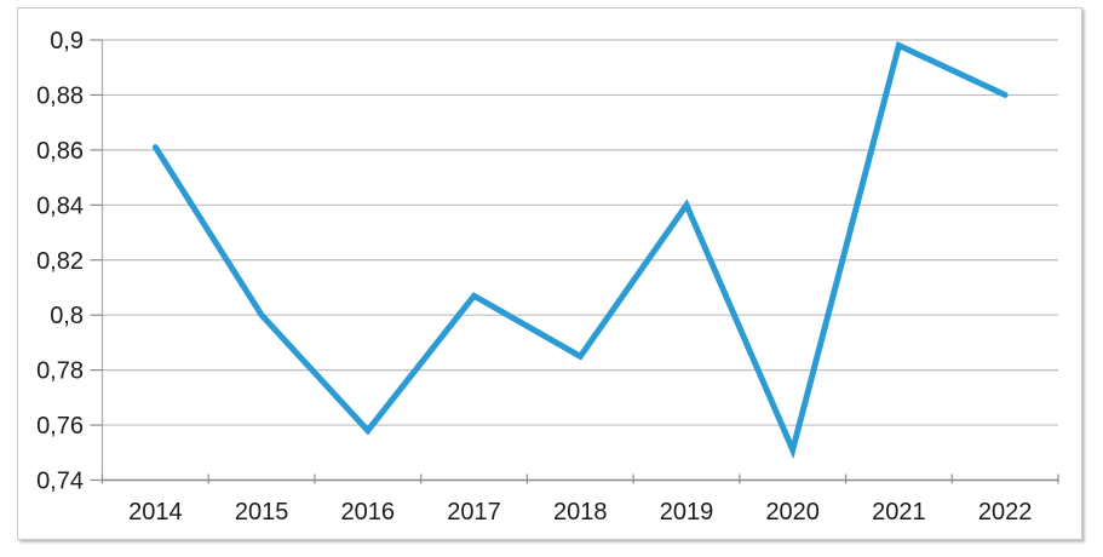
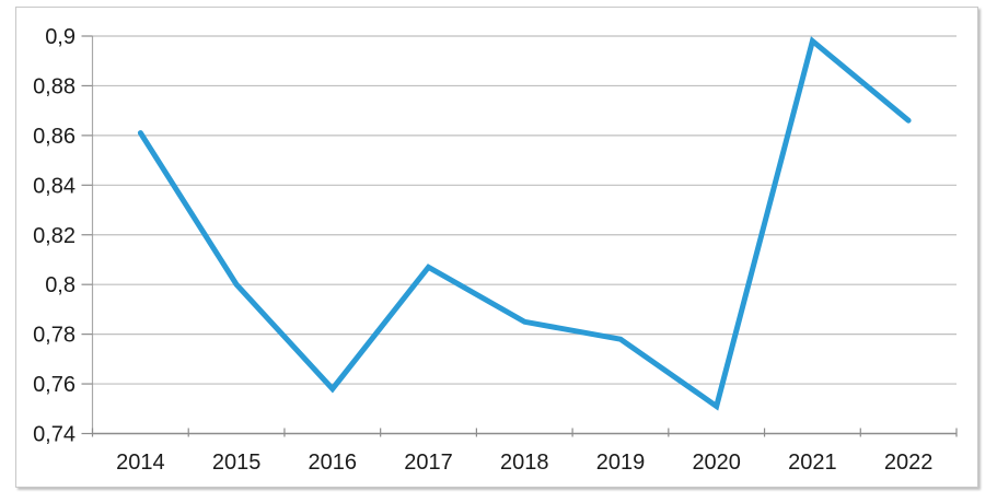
2019: 0,84 -> 0,78
2022: 0,88 -> 0,87
